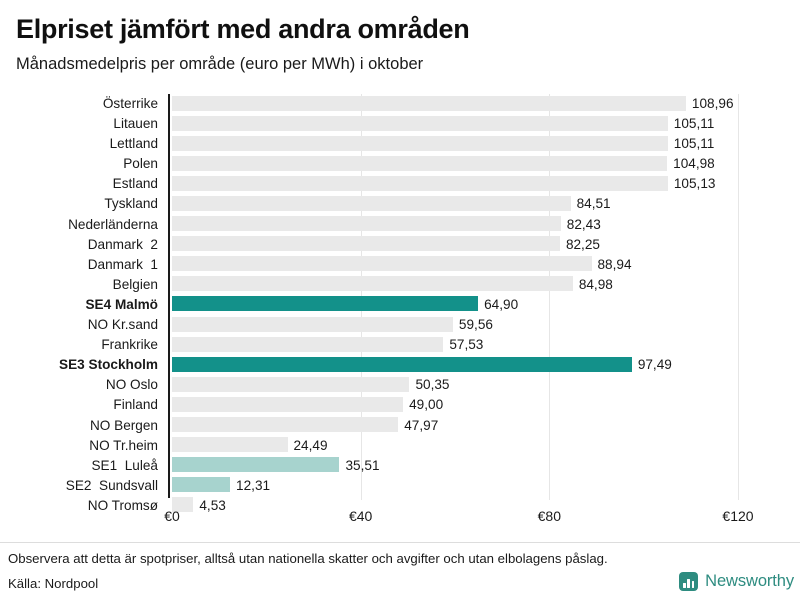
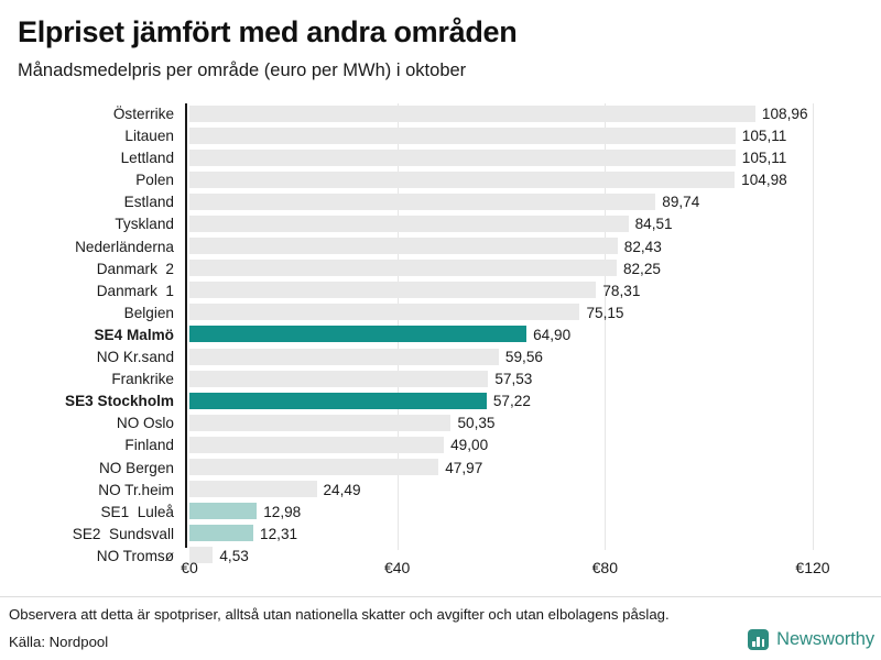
Estland: 105,13 -> 89,74
Danmark 1: 88,94 -> 78,31
Belgien: 84,98 -> 75,15
SE3 Stockholm: 97,49 -> 57,22
SE1 Luleå: 35,51 -> 12,98
